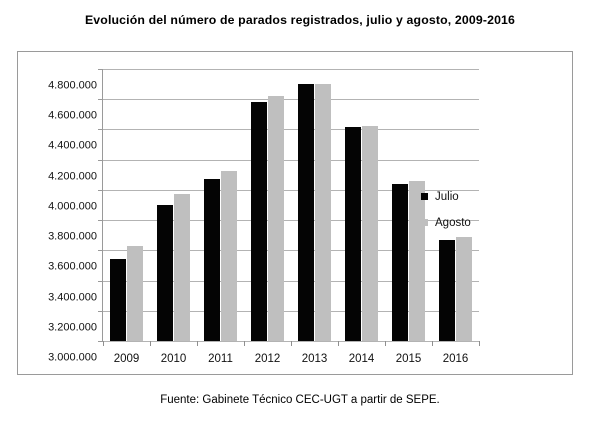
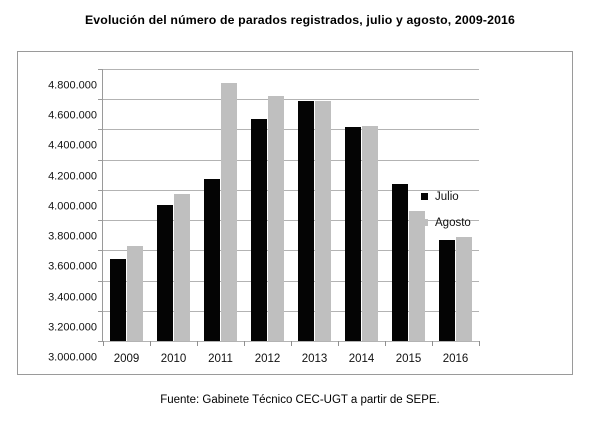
Agosto/2011: 4120000 -> 4710000
Julio/2012: 4580000 -> 4470000
Julio/2013: 4700000 -> 4590000
Agosto/2013: 4700000 -> 4590000
Agosto/2015: 4060000 -> 3860000
